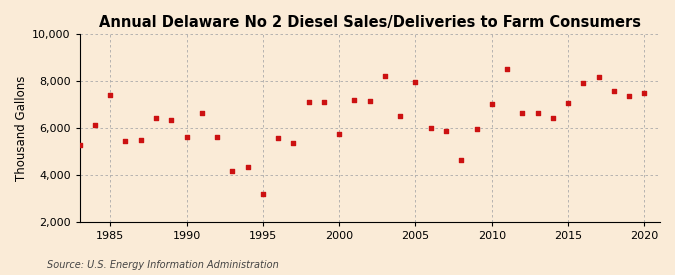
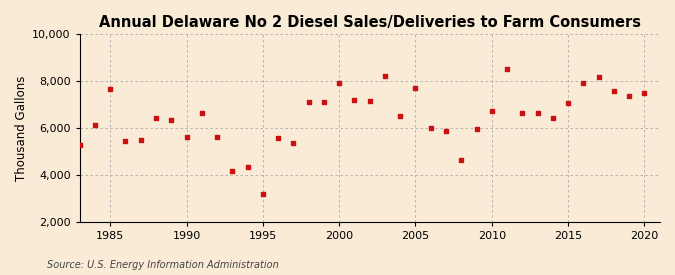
1985: 7,400 -> 7,650
2000: 5,750 -> 7,900
2005: 7,950 -> 7,700
2010: 7,000 -> 6,700
